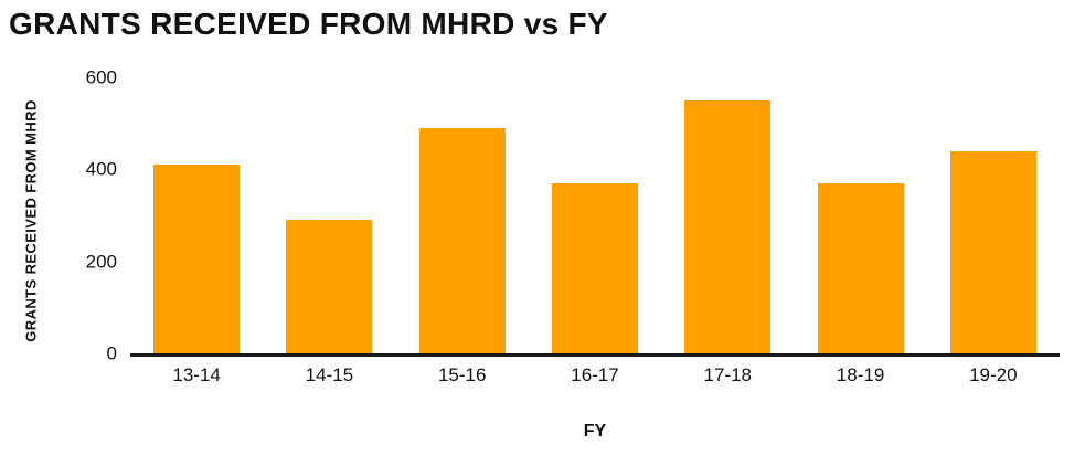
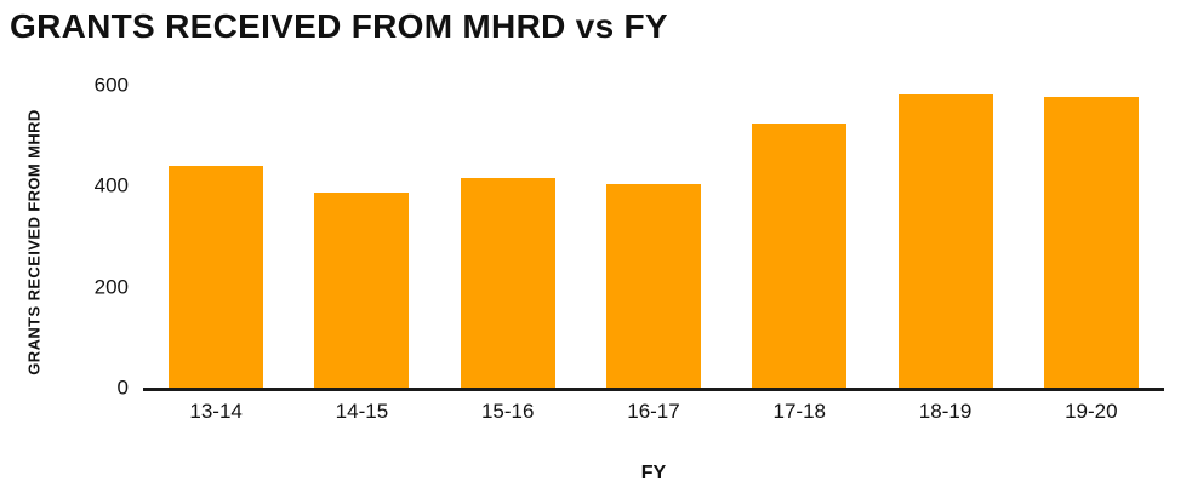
13-14: 410 -> 440
14-15: 290 -> 390
15-16: 490 -> 420
16-17: 370 -> 400
17-18: 550 -> 520
18-19: 370 -> 580
19-20: 440 -> 580
